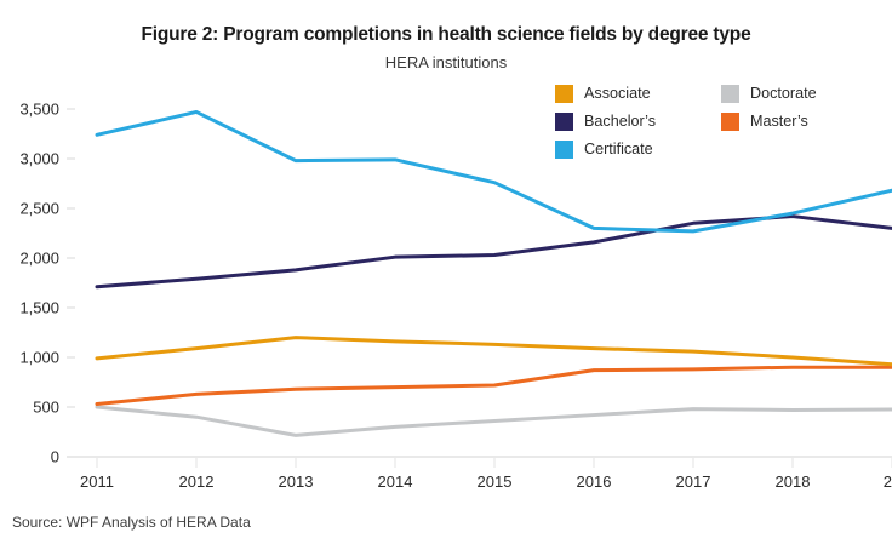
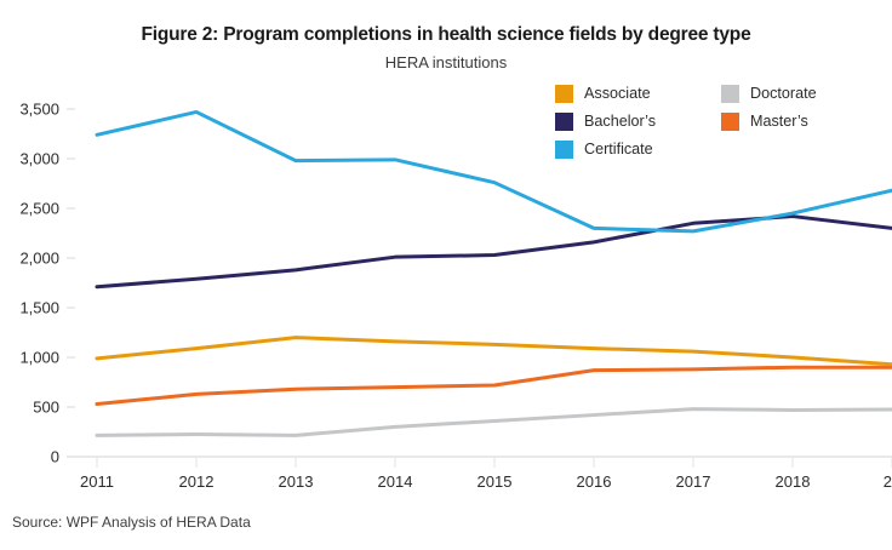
Doctorate/2011: 500 -> 200
Doctorate/2012: 400 -> 200
